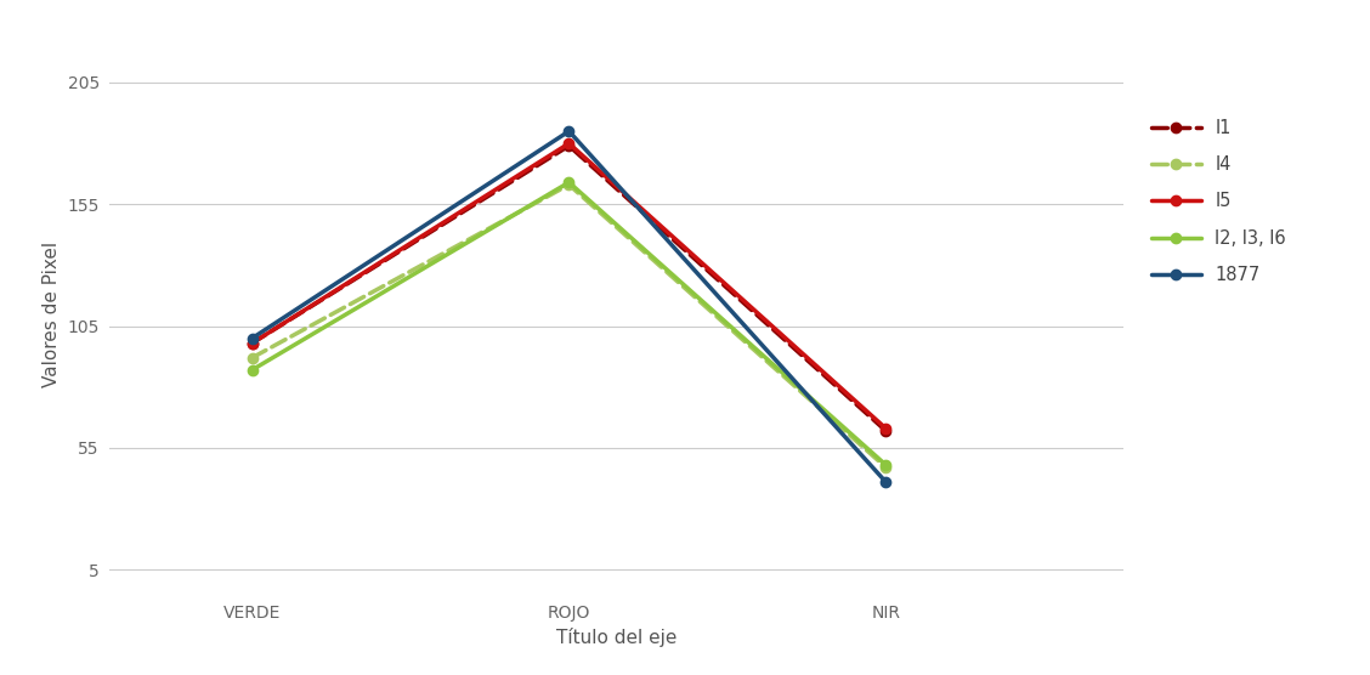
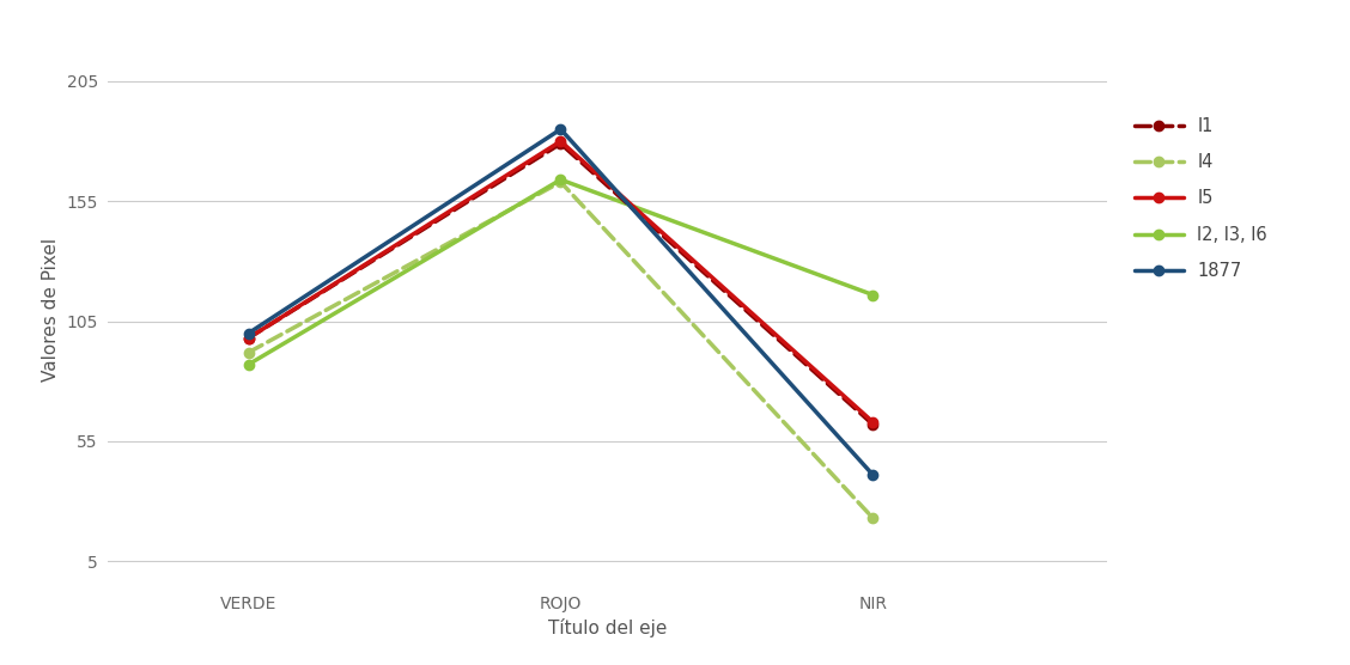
l4/NIR: 47 -> 23
l2, l3, l6/NIR: 48 -> 116
